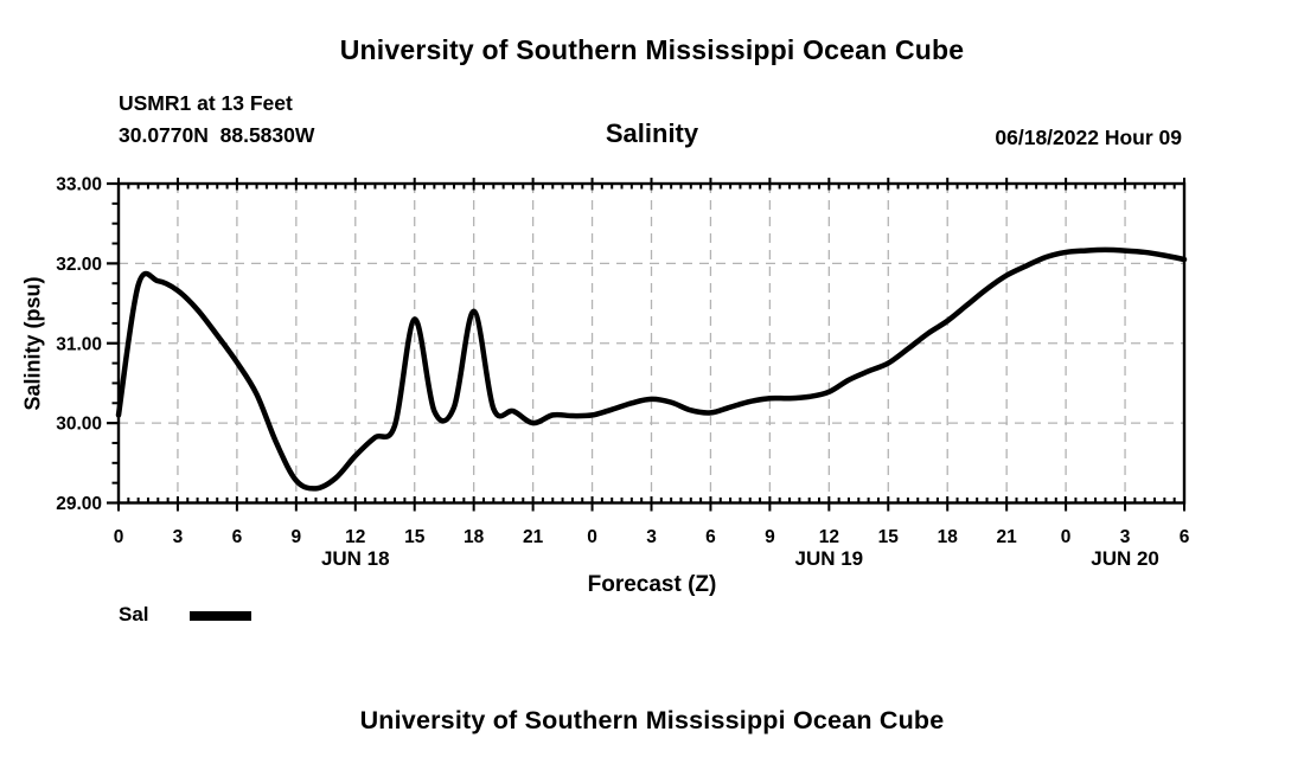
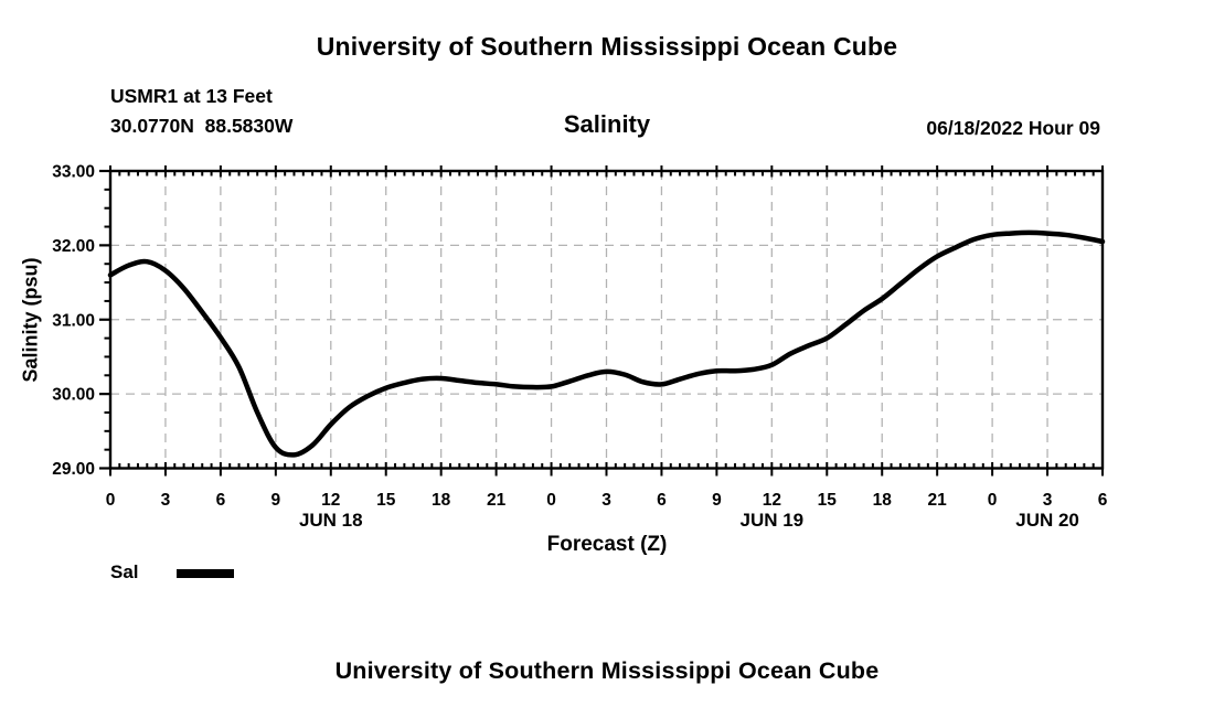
0: 30.1 -> 31.6
15: 31.3 -> 30.1
18: 31.4 -> 30.2
21: 30.0 -> 30.1
